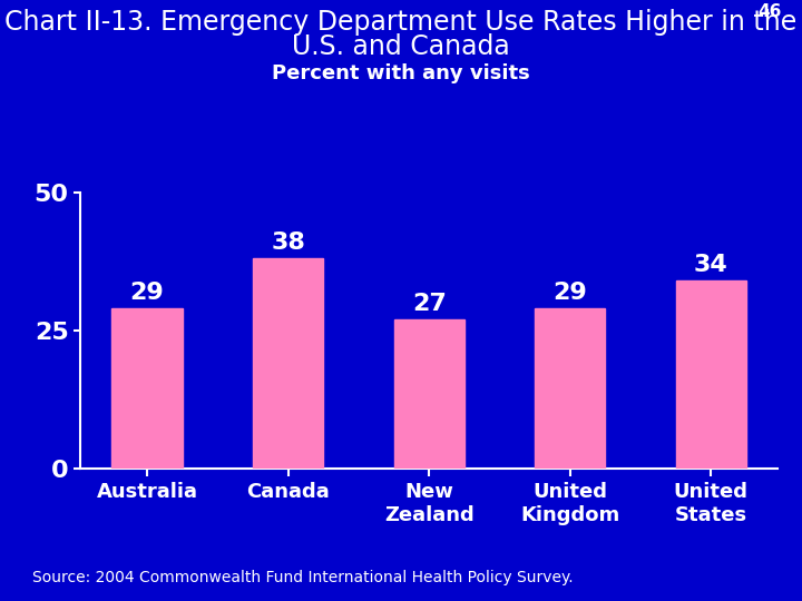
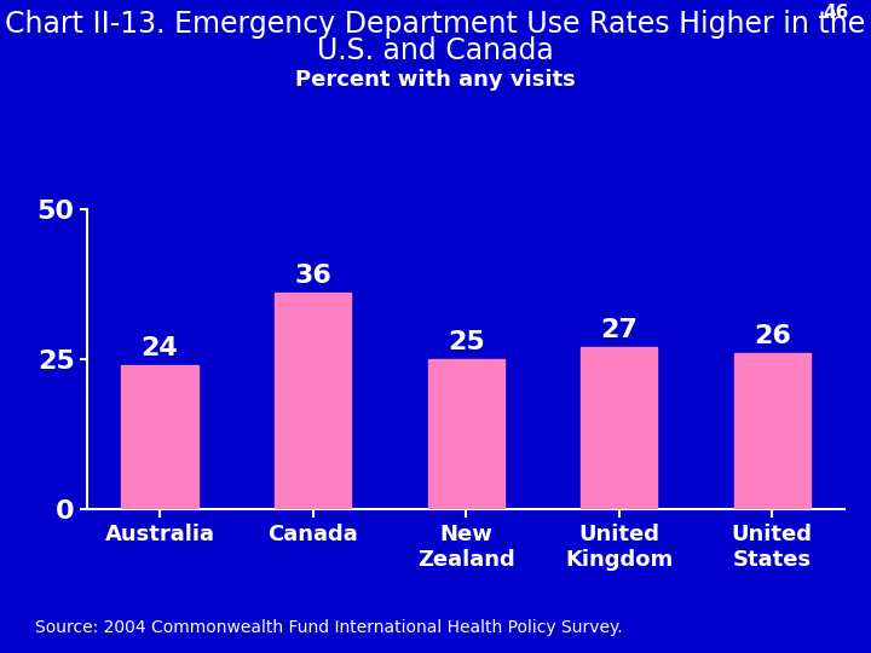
Australia: 29 -> 24
Canada: 38 -> 36
New Zealand: 27 -> 25
United Kingdom: 29 -> 27
United States: 34 -> 26
